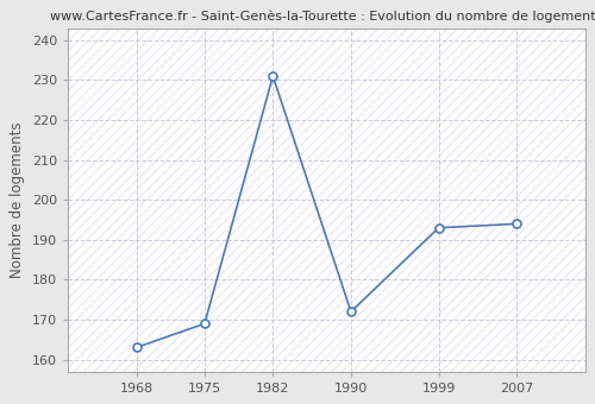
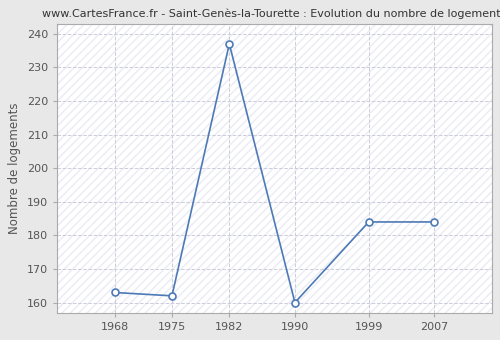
1975: 169 -> 162
1982: 231 -> 237
1990: 172 -> 160
1999: 193 -> 184
2007: 194 -> 184
